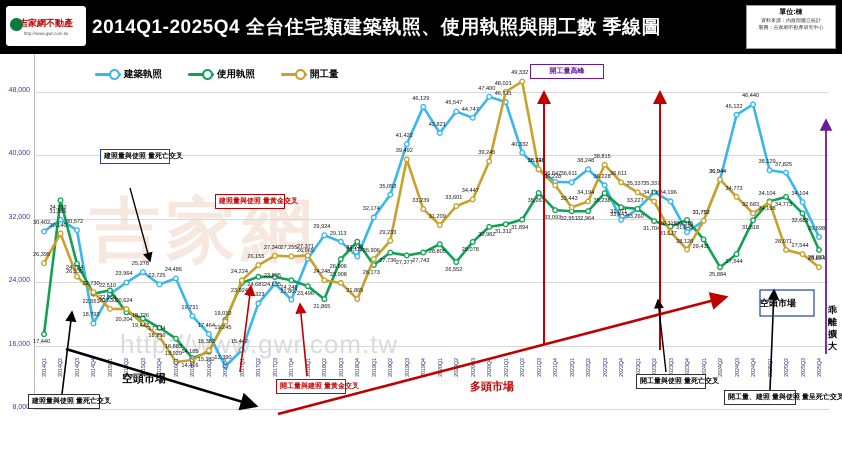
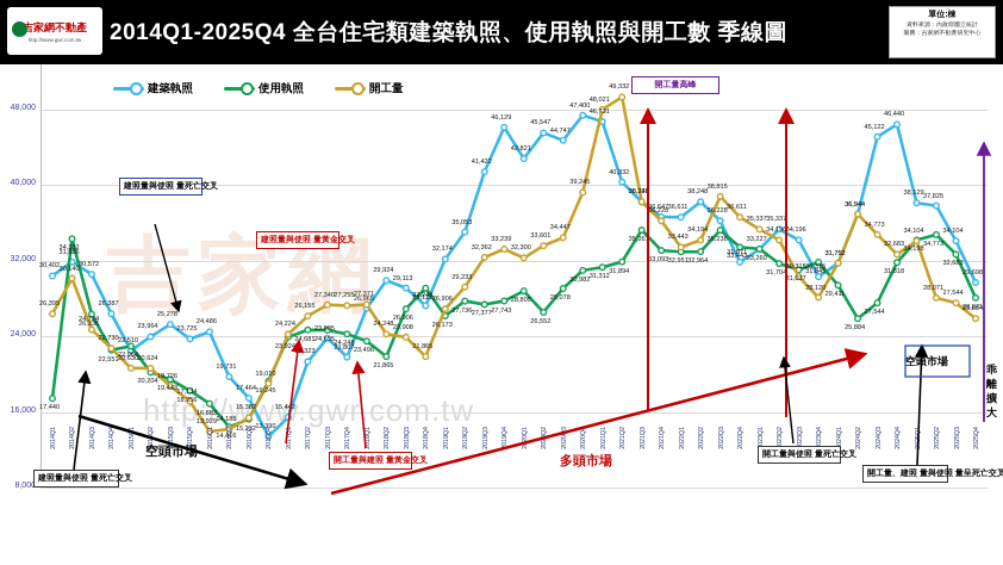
建築執照/2014Q4: 18,792 -> 26,387
開工量/2019Q3: 39,492 -> 32,362
開工量/2020Q1: 31,209 -> 32,300
